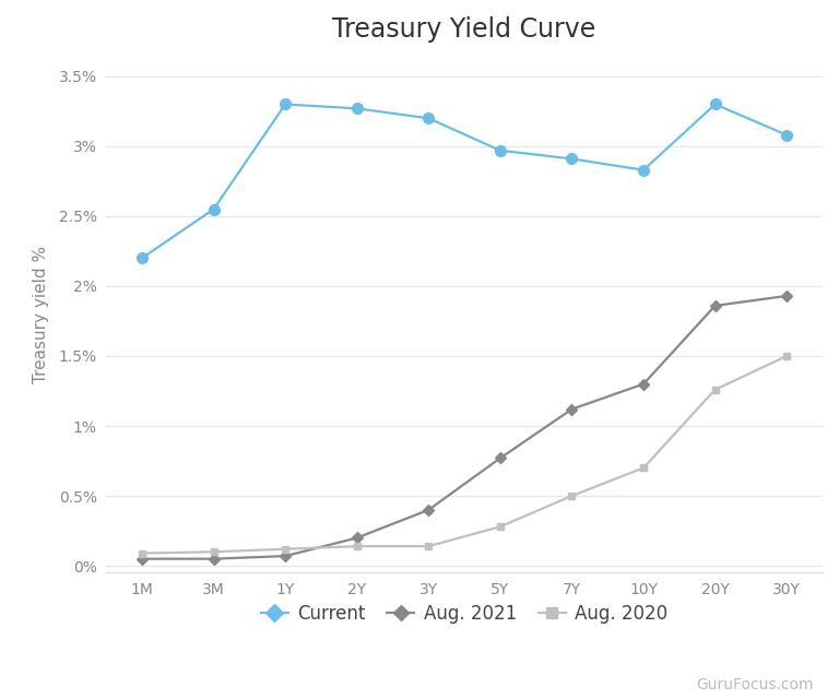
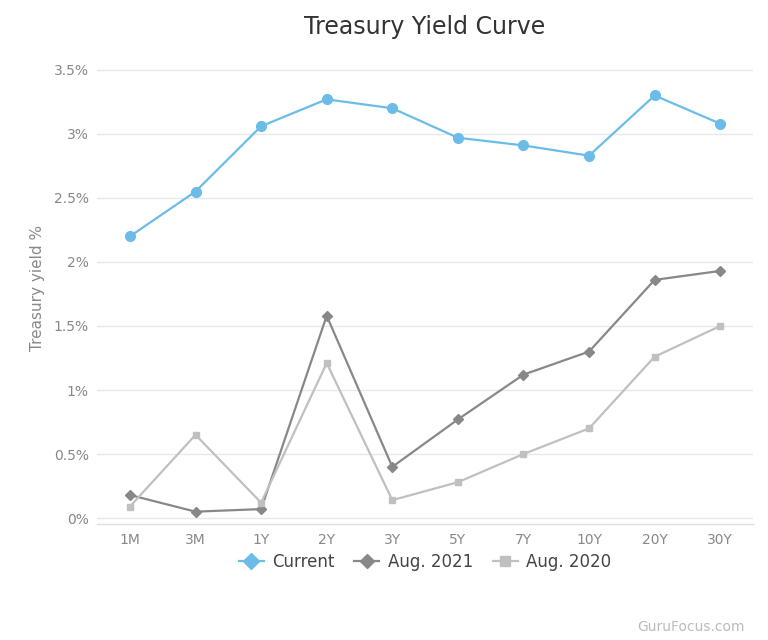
Aug. 2021/1M: 0.05% -> 0.18%
Aug. 2020/3M: 0.10% -> 0.65%
Current/1Y: 3.30% -> 3.06%
Aug. 2021/2Y: 0.20% -> 1.58%
Aug. 2020/2Y: 0.14% -> 1.21%
